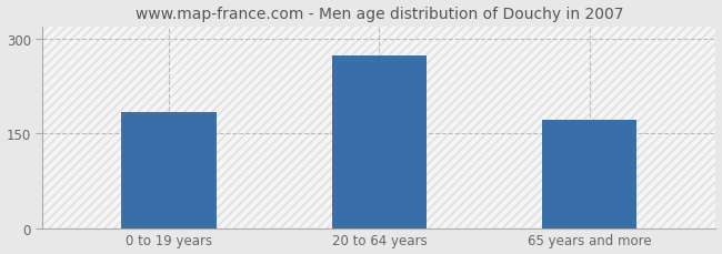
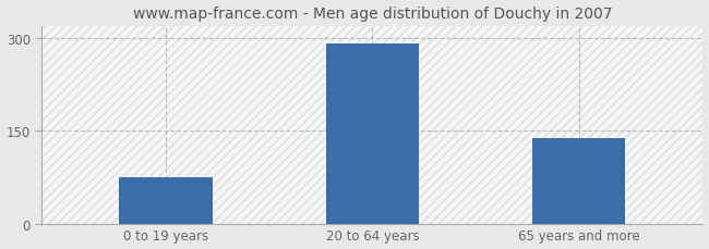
0 to 19 years: 184 -> 75
20 to 64 years: 274 -> 291
65 years and more: 172 -> 138
